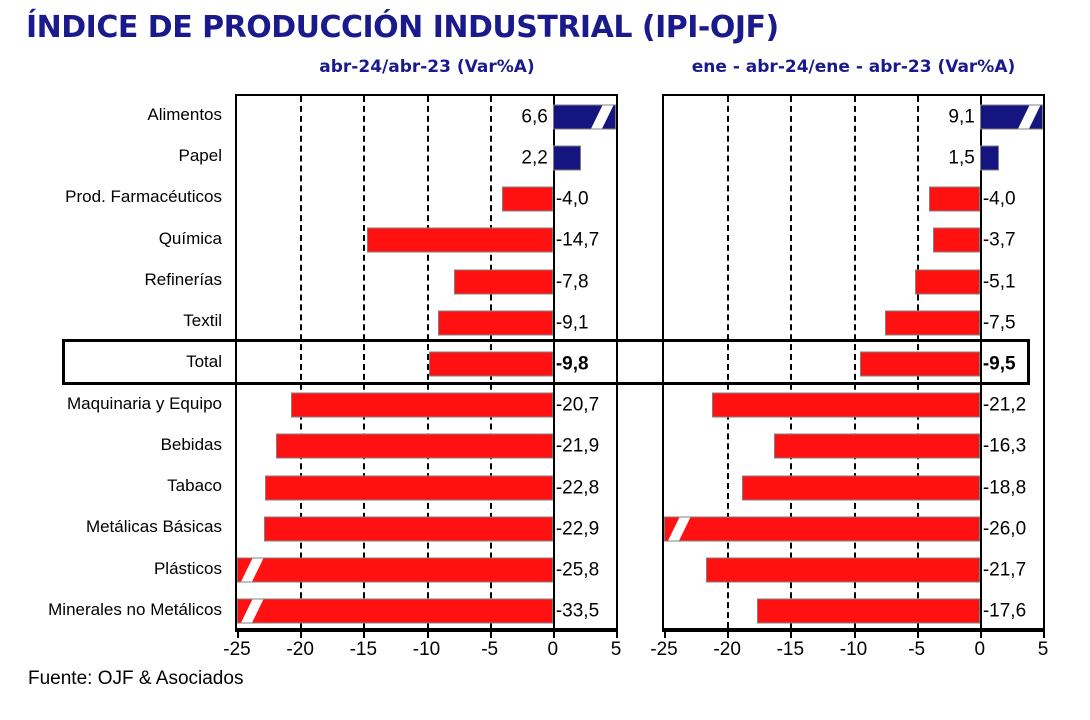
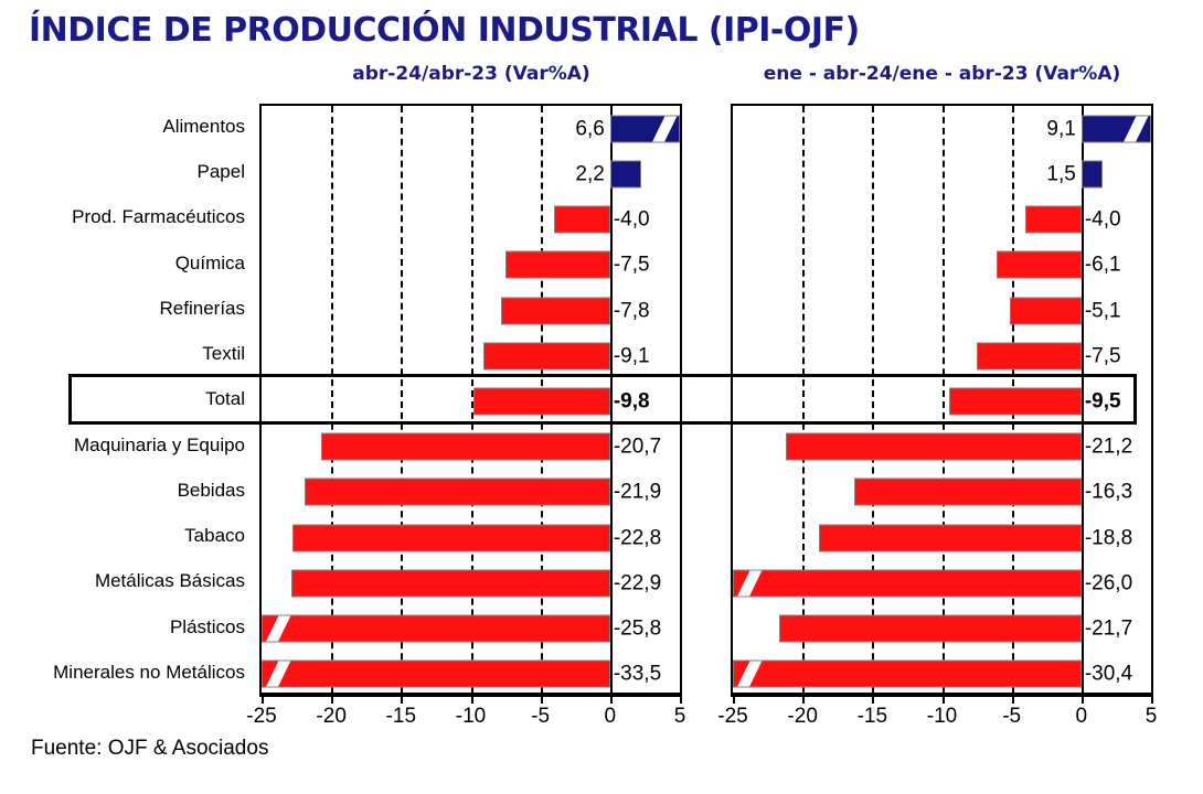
abr-24/abr-23 (Var%A)/Química: -14,7 -> -7,5
ene - abr-24/ene - abr-23 (Var%A)/Química: -3,7 -> -6,1
ene - abr-24/ene - abr-23 (Var%A)/Minerales no Metálicos: -17,6 -> -30,4
